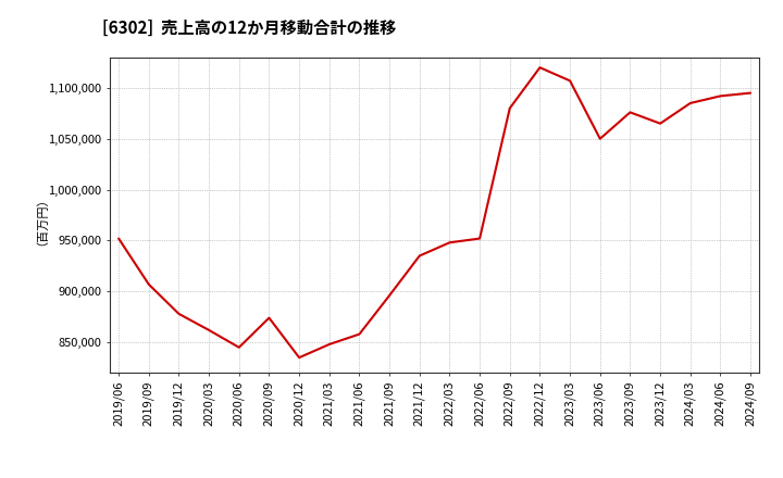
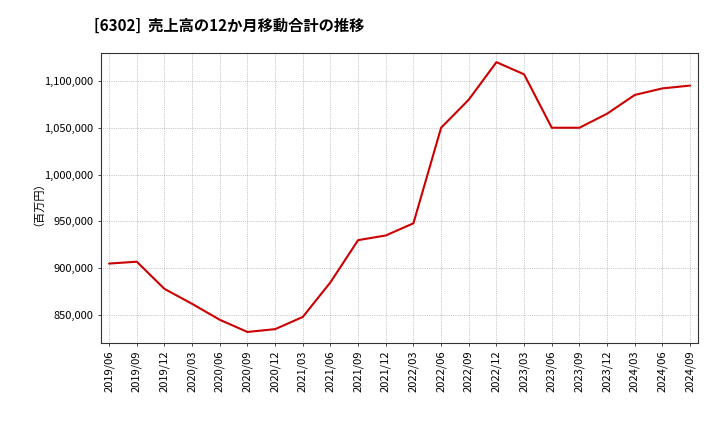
2019/06: 952,000 -> 905,000
2020/09: 874,000 -> 832,000
2021/06: 858,000 -> 885,000
2021/09: 896,000 -> 930,000
2022/06: 952,000 -> 1,050,000
2023/09: 1,076,000 -> 1,050,000
